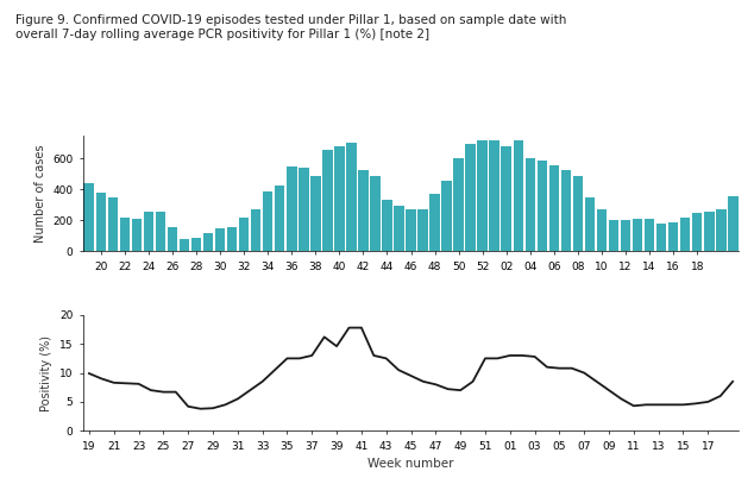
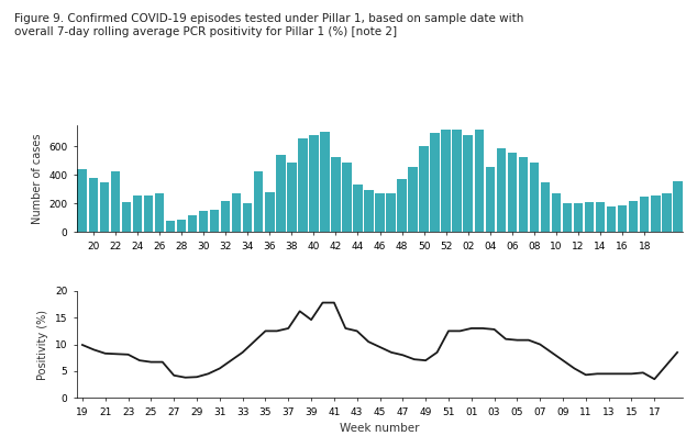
22: 220 -> 430
26: 160 -> 270
34: 390 -> 200
36: 550 -> 280
04: 600 -> 460
17: 5.0 -> 3.5
